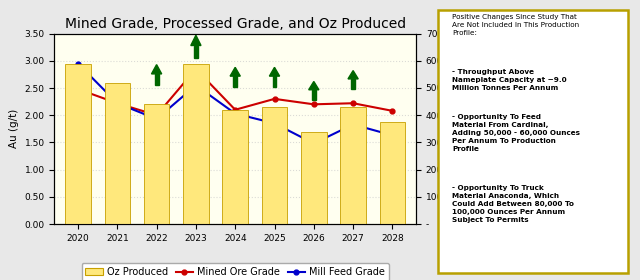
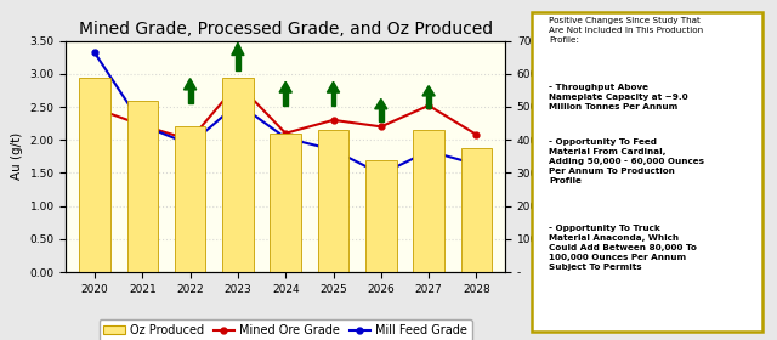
Mill Feed Grade/2020: 2.95 -> 3.32
Mined Ore Grade/2027: 2.22 -> 2.52
